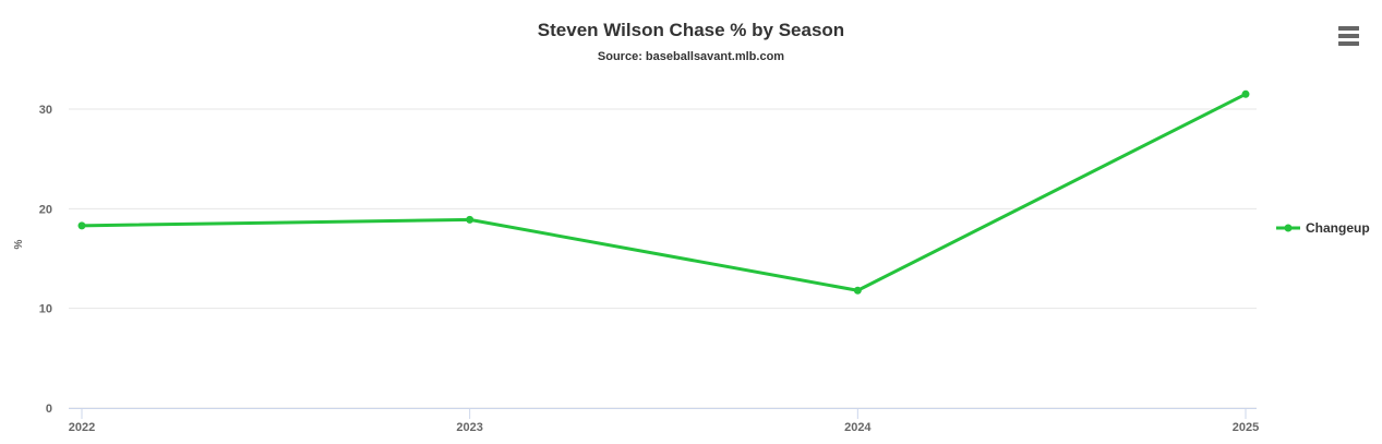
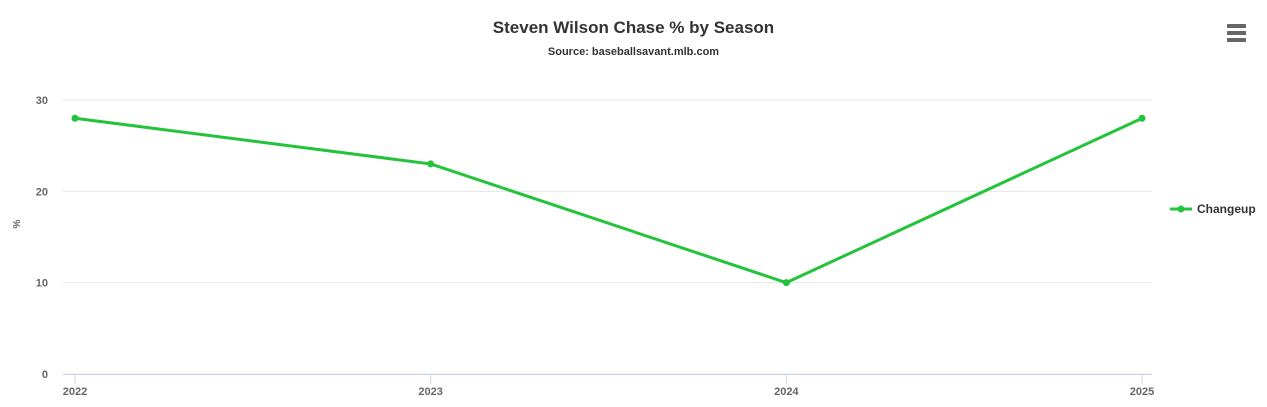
2022: 18 -> 28
2023: 19 -> 23
2024: 12 -> 10
2025: 32 -> 28
